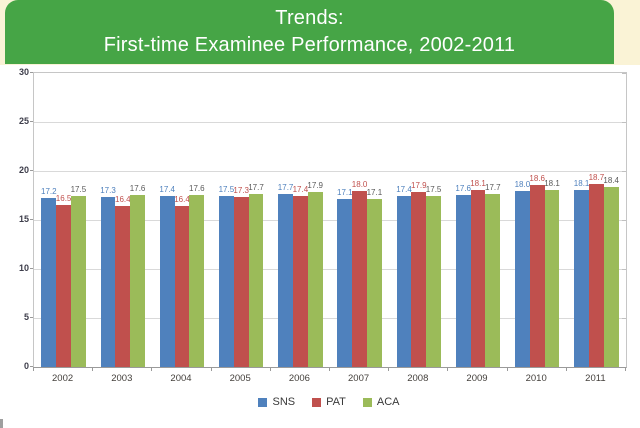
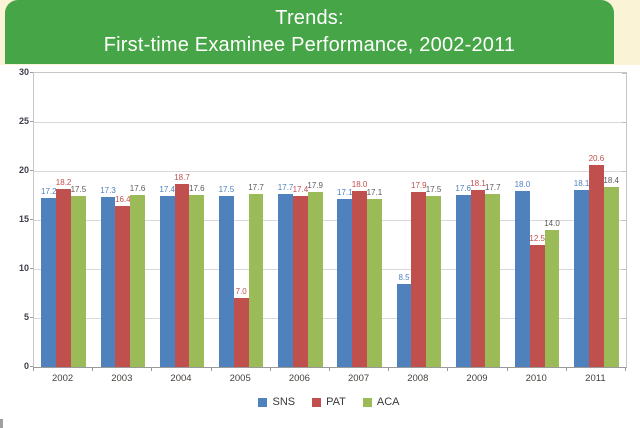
PAT/2002: 16.5 -> 18.2
PAT/2004: 16.4 -> 18.7
PAT/2005: 17.3 -> 7.0
SNS/2008: 17.4 -> 8.5
PAT/2010: 18.6 -> 12.5
ACA/2010: 18.1 -> 14.0
PAT/2011: 18.7 -> 20.6
